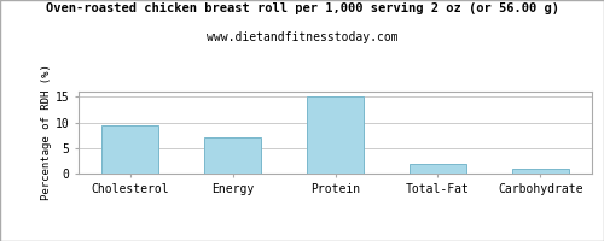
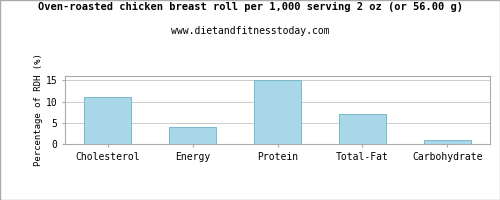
Cholesterol: 9.5 -> 11.1
Energy: 7.0 -> 3.9
Total-Fat: 2.0 -> 7.0
